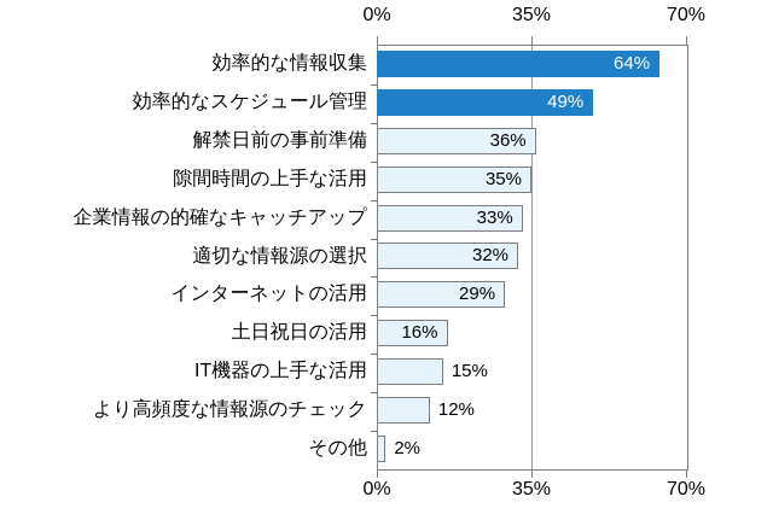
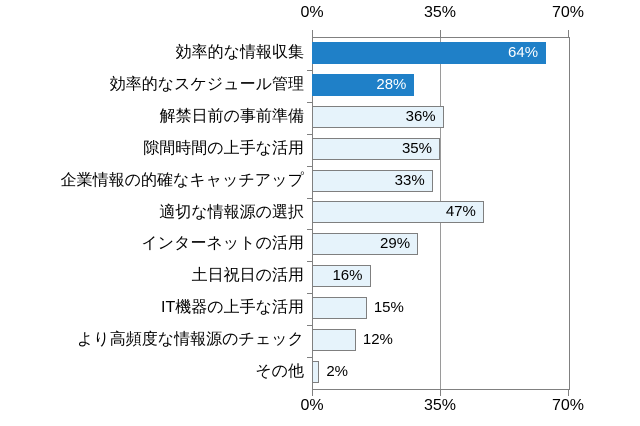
効率的なスケジュール管理: 49% -> 28%
適切な情報源の選択: 32% -> 47%
